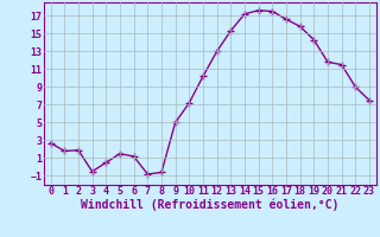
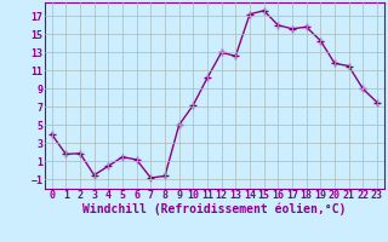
0: 2.7 -> 4.0
13: 15.3 -> 12.6
16: 17.5 -> 16.0
17: 16.6 -> 15.6
